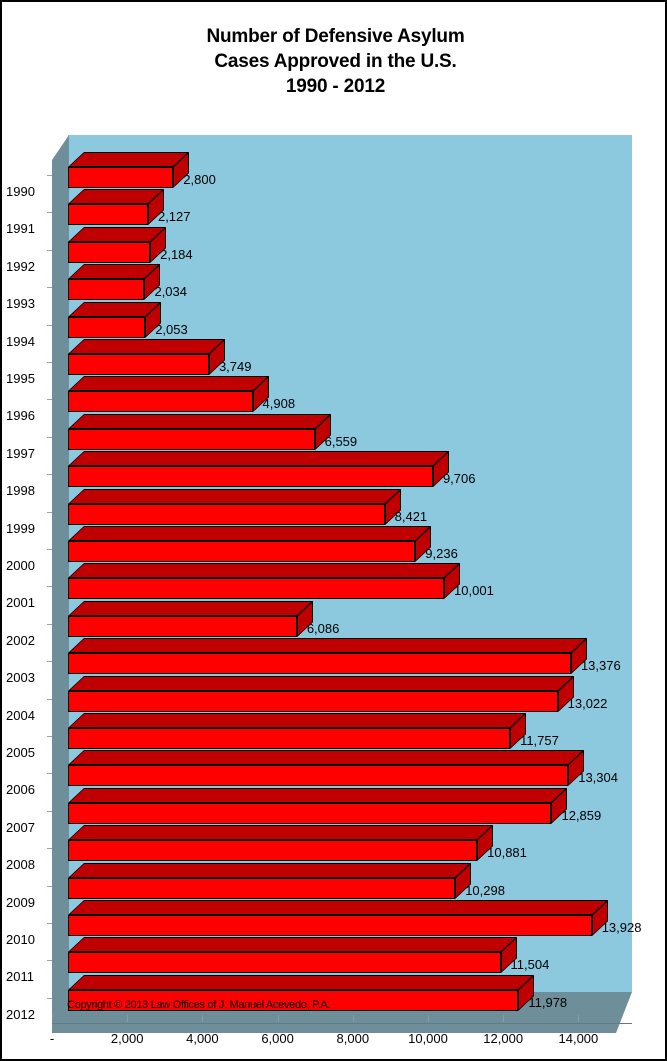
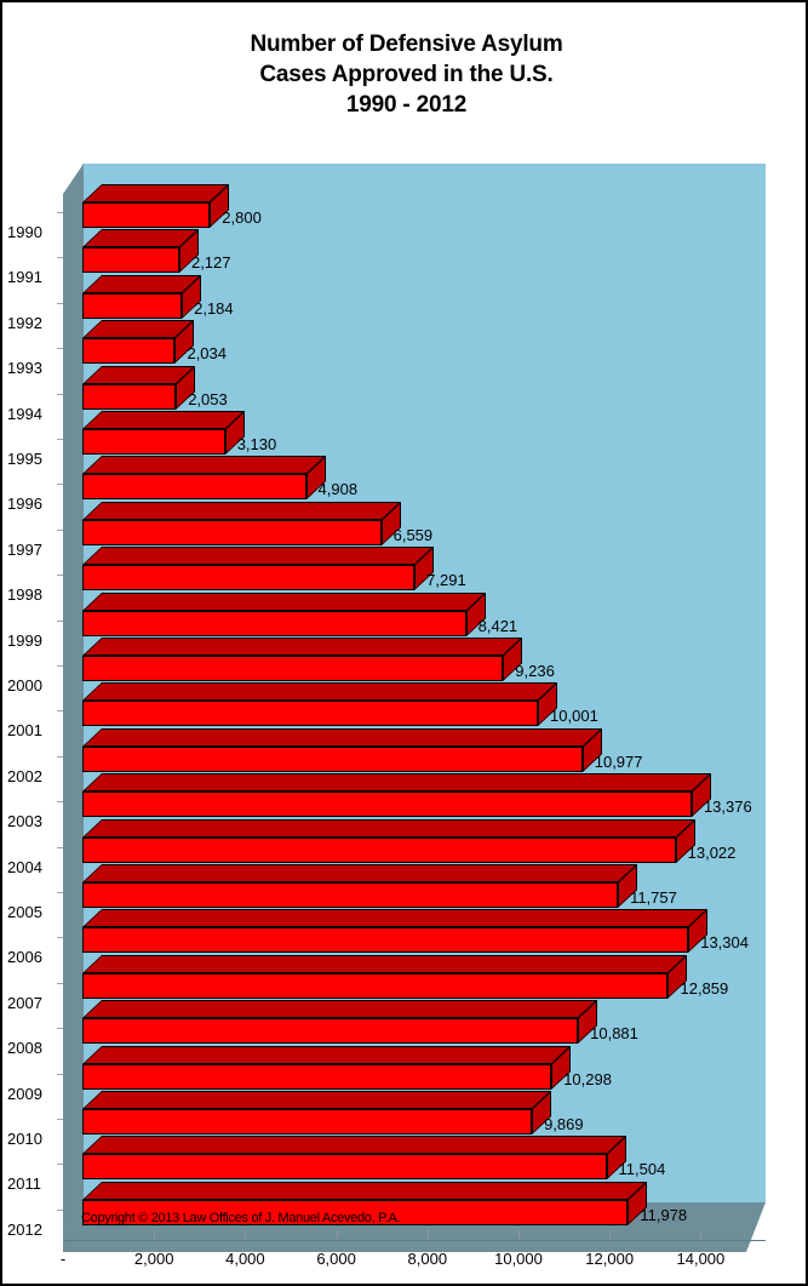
1995: 3,749 -> 3,130
1998: 9,706 -> 7,291
2002: 6,086 -> 10,977
2010: 13,928 -> 9,869
